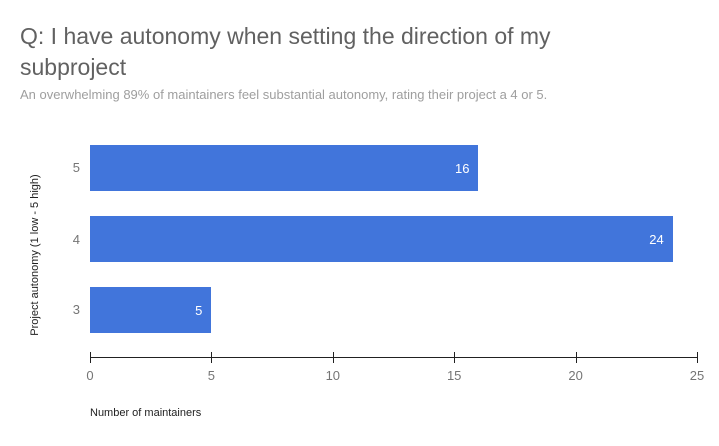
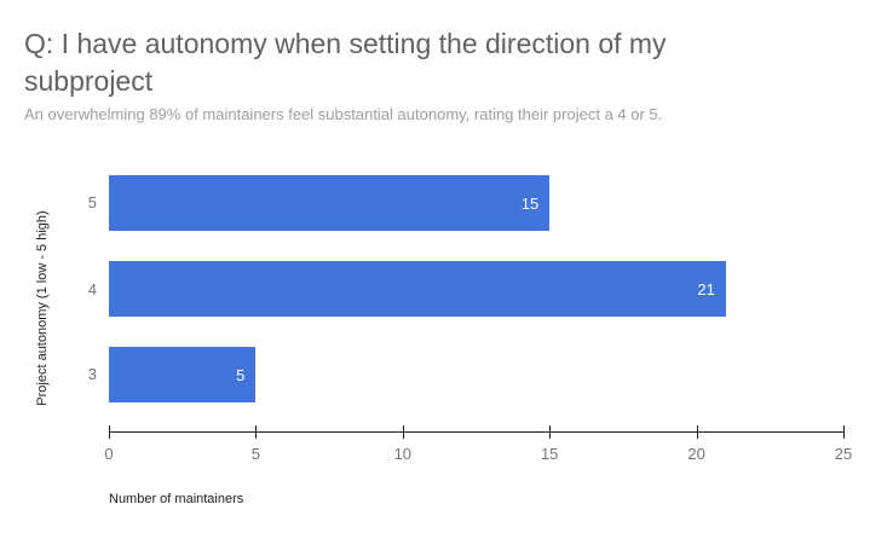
5: 16 -> 15
4: 24 -> 21
